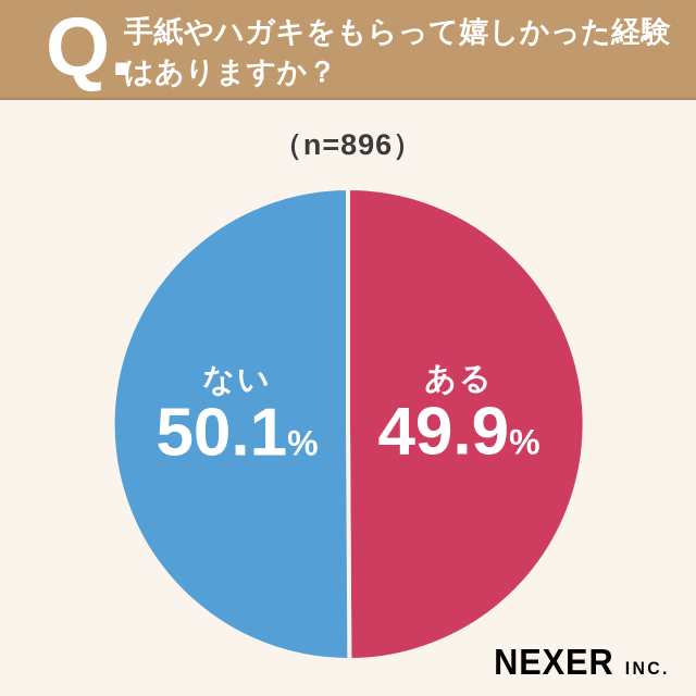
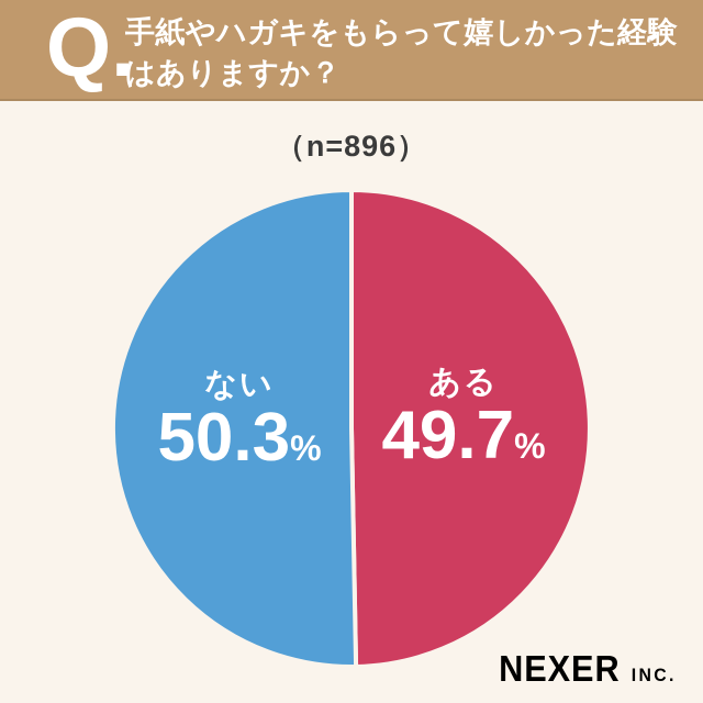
ある: 49.9 -> 49.7
ない: 50.1 -> 50.3
